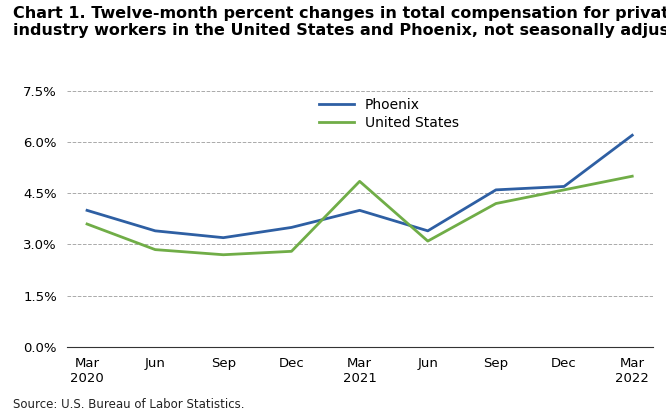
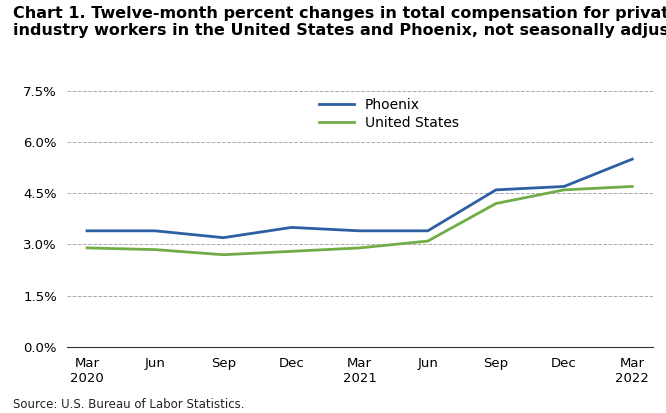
Phoenix/Mar 2020: 4.0% -> 3.4%
United States/Mar 2020: 3.60% -> 2.90%
Phoenix/Mar 2021: 4.0% -> 3.4%
United States/Mar 2021: 4.85% -> 2.90%
Phoenix/Mar 2022: 6.2% -> 5.5%
United States/Mar 2022: 5.00% -> 4.70%
